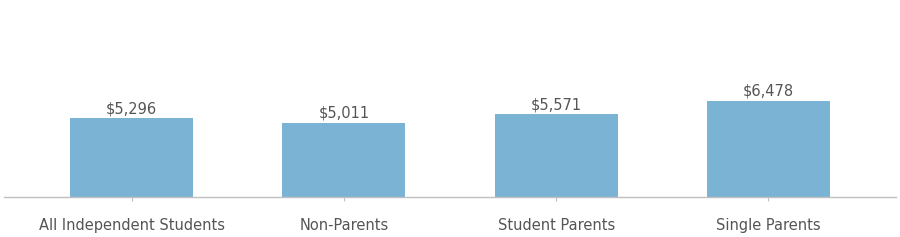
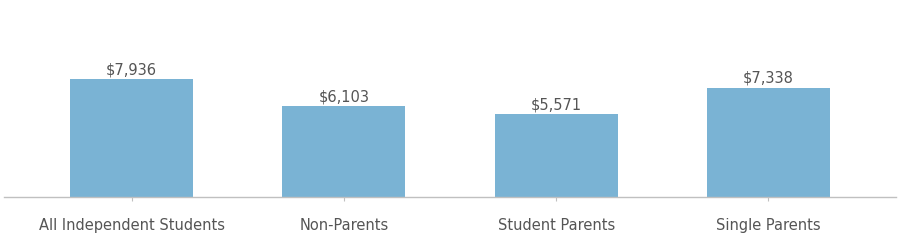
All Independent Students: $5,296 -> $7,936
Non-Parents: $5,011 -> $6,103
Single Parents: $6,478 -> $7,338
